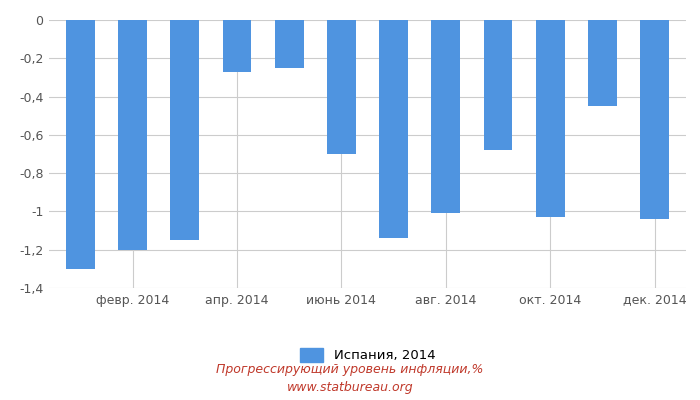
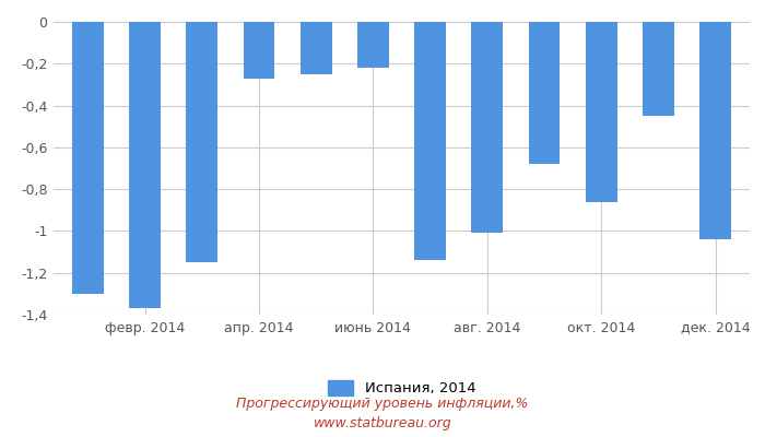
февр. 2014: -1,20 -> -1,37
июнь 2014: -0,70 -> -0,22
окт. 2014: -1,03 -> -0,86
